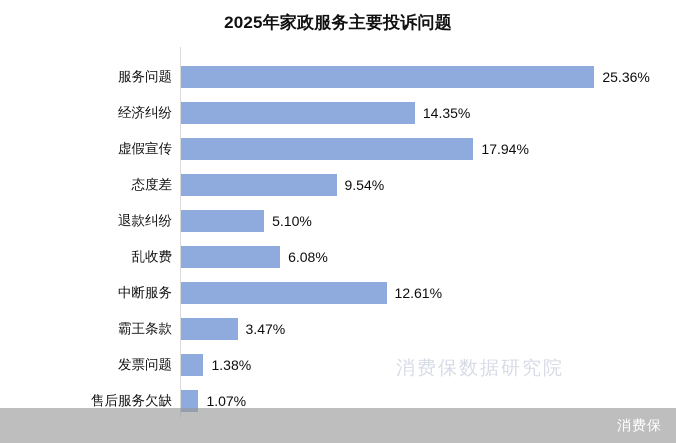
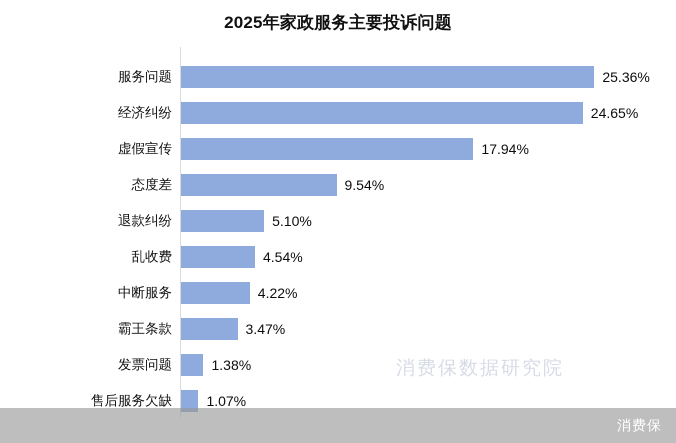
经济纠纷: 14.35% -> 24.65%
乱收费: 6.08% -> 4.54%
中断服务: 12.61% -> 4.22%
